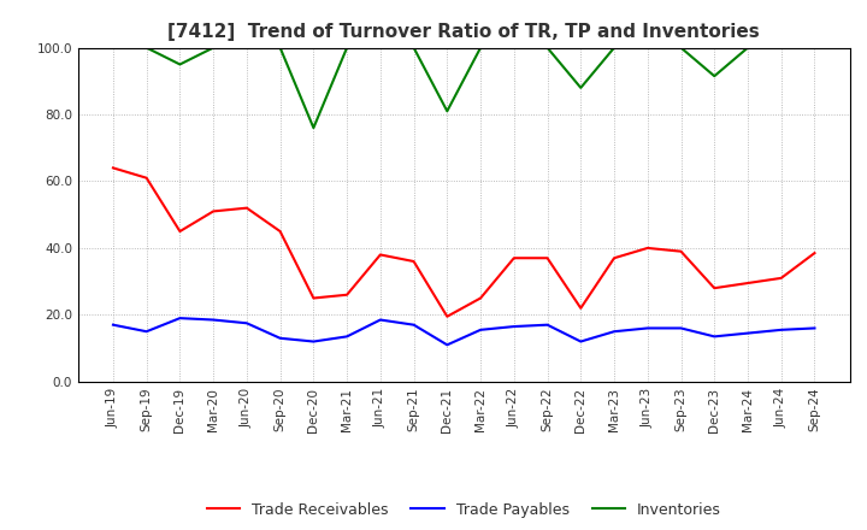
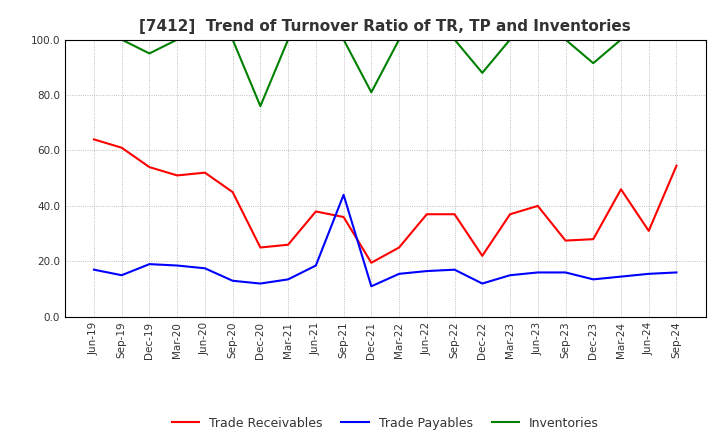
Trade Receivables/Dec-19: 45.0 -> 54.0
Trade Payables/Sep-21: 17.0 -> 44.0
Trade Receivables/Sep-23: 39.0 -> 27.5
Trade Receivables/Mar-24: 29.5 -> 46.0
Trade Receivables/Sep-24: 38.5 -> 54.5
